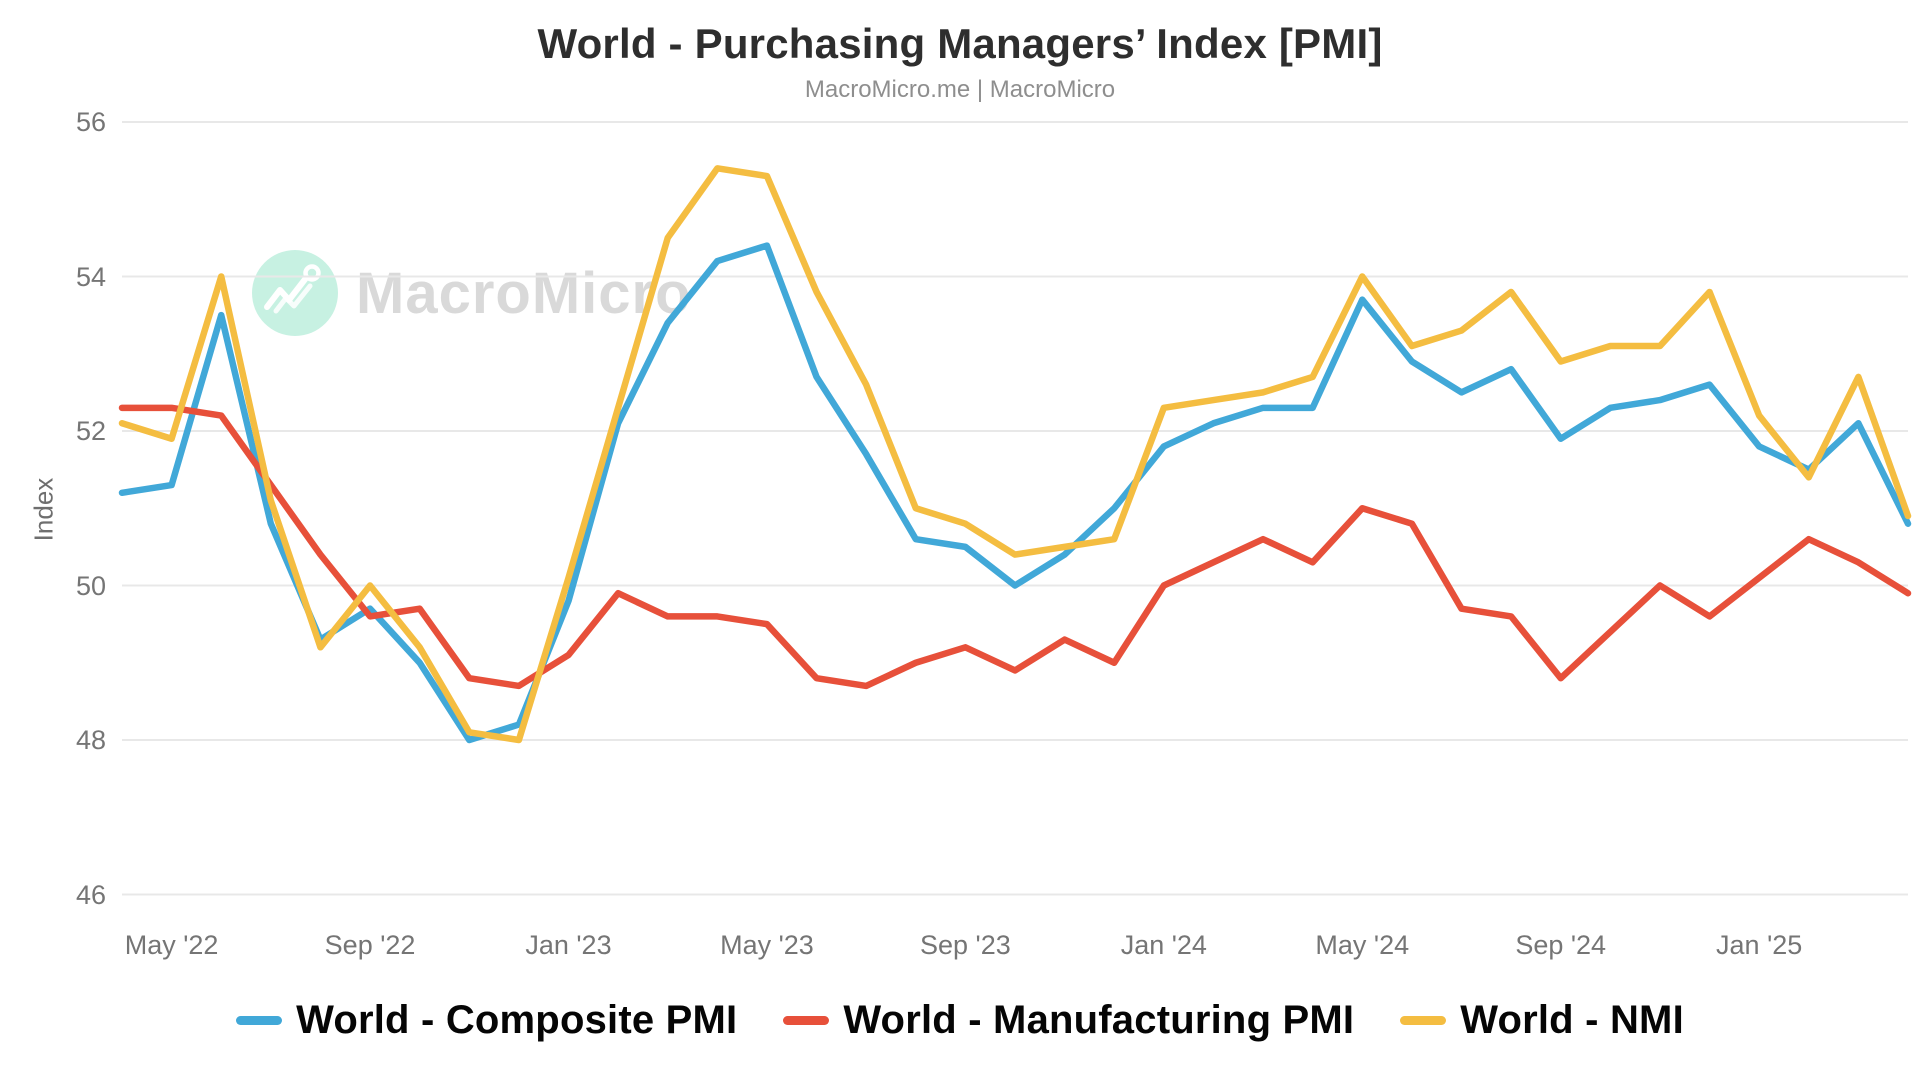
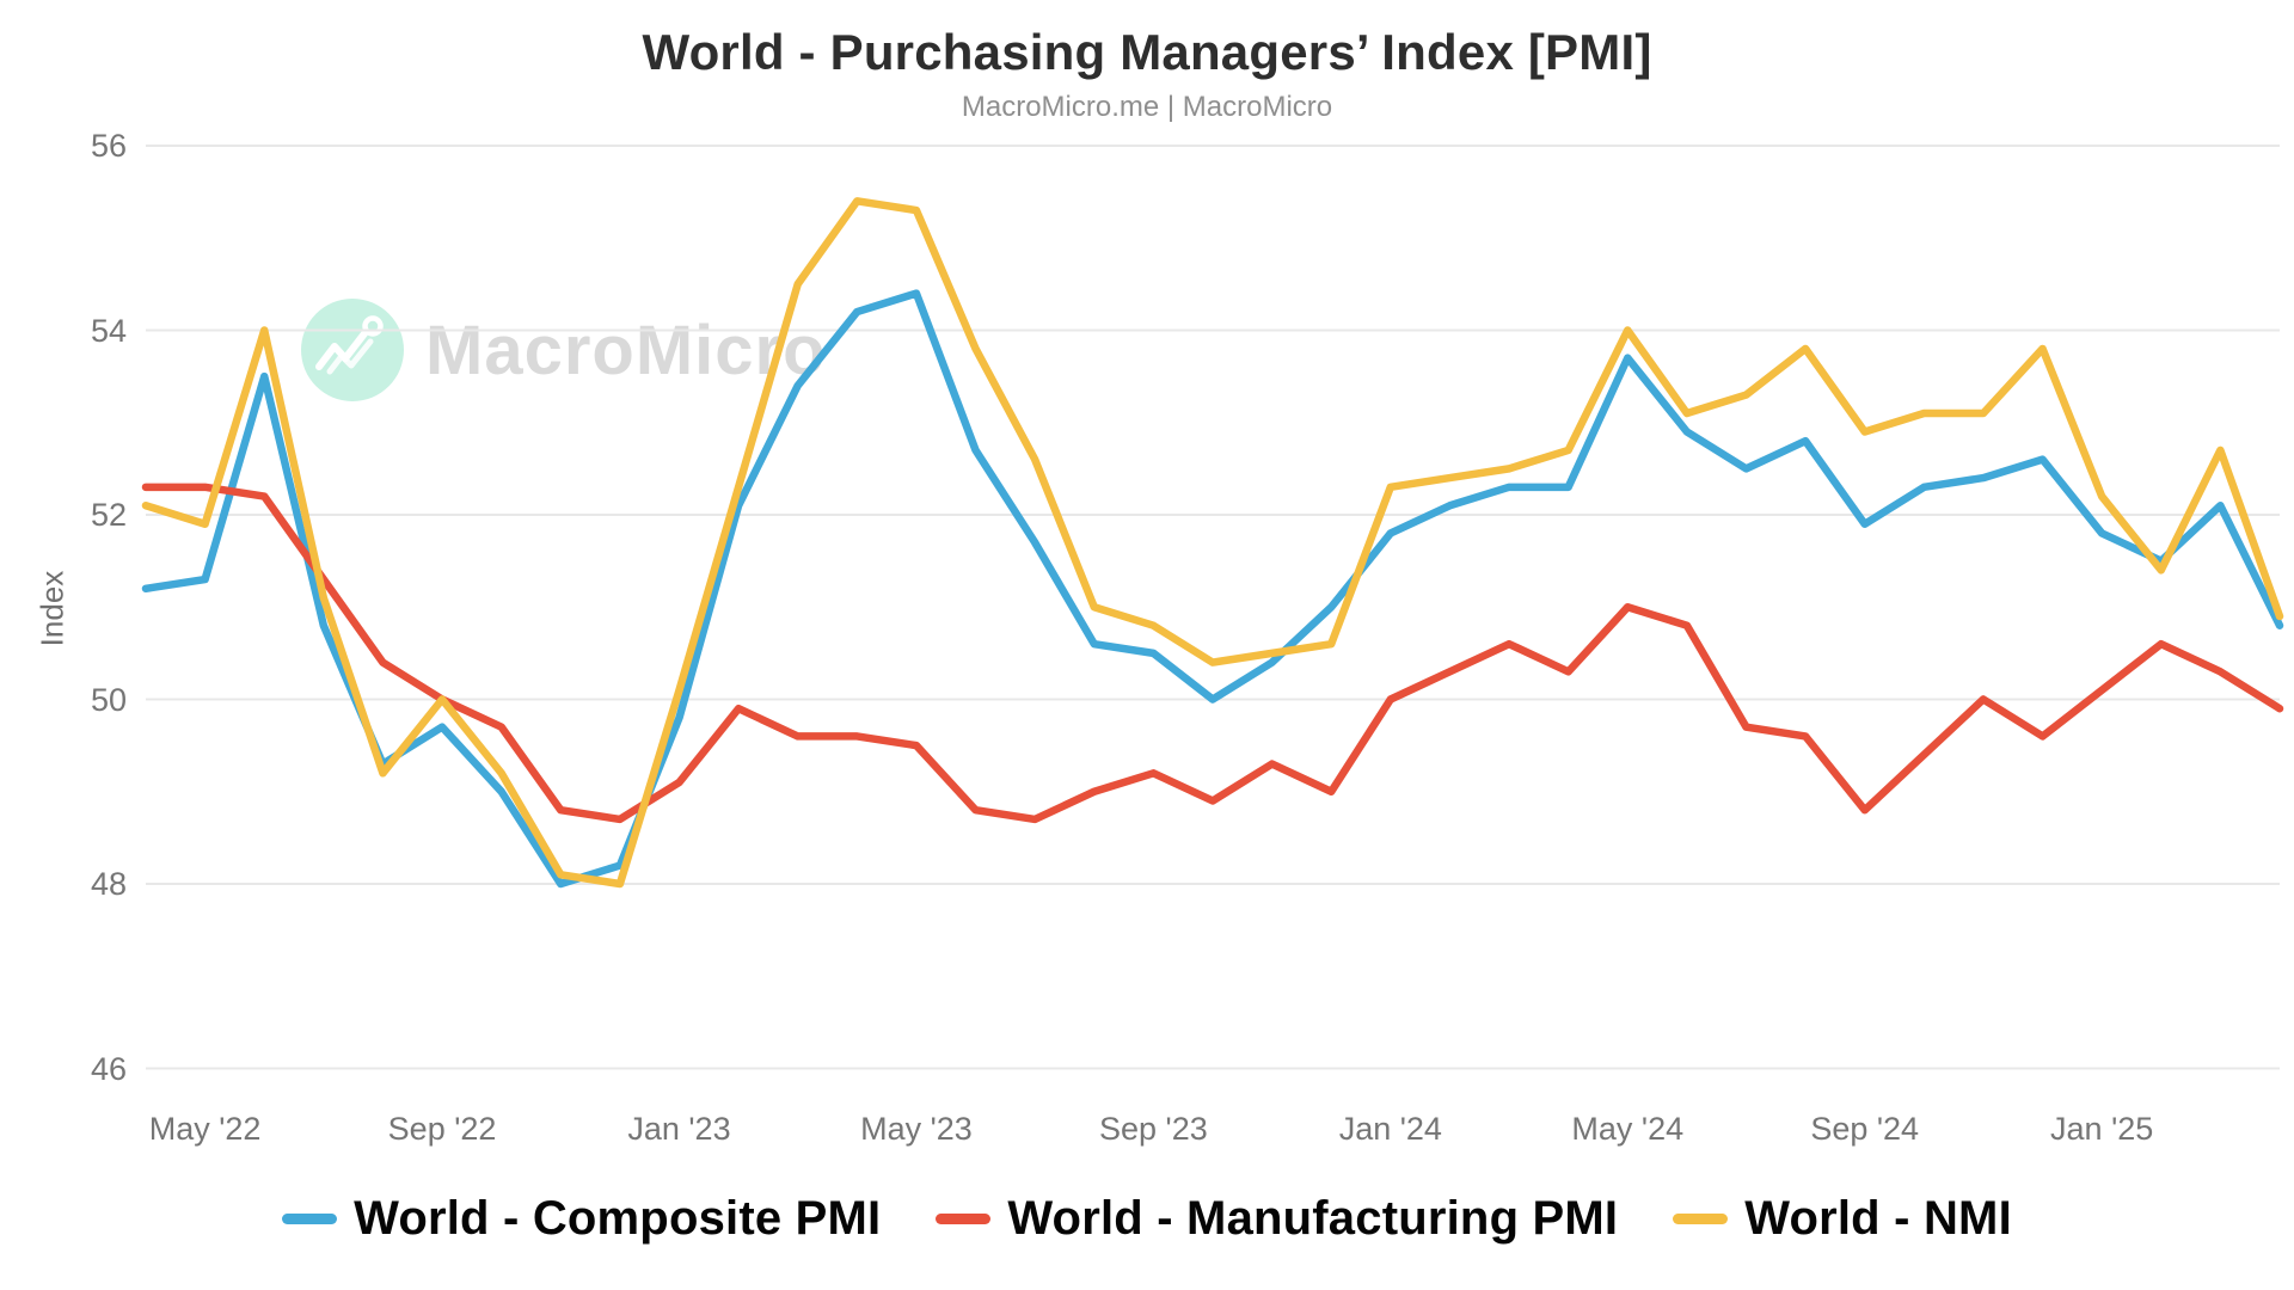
World - Manufacturing PMI/Sep '22: 49.6 -> 50.0
